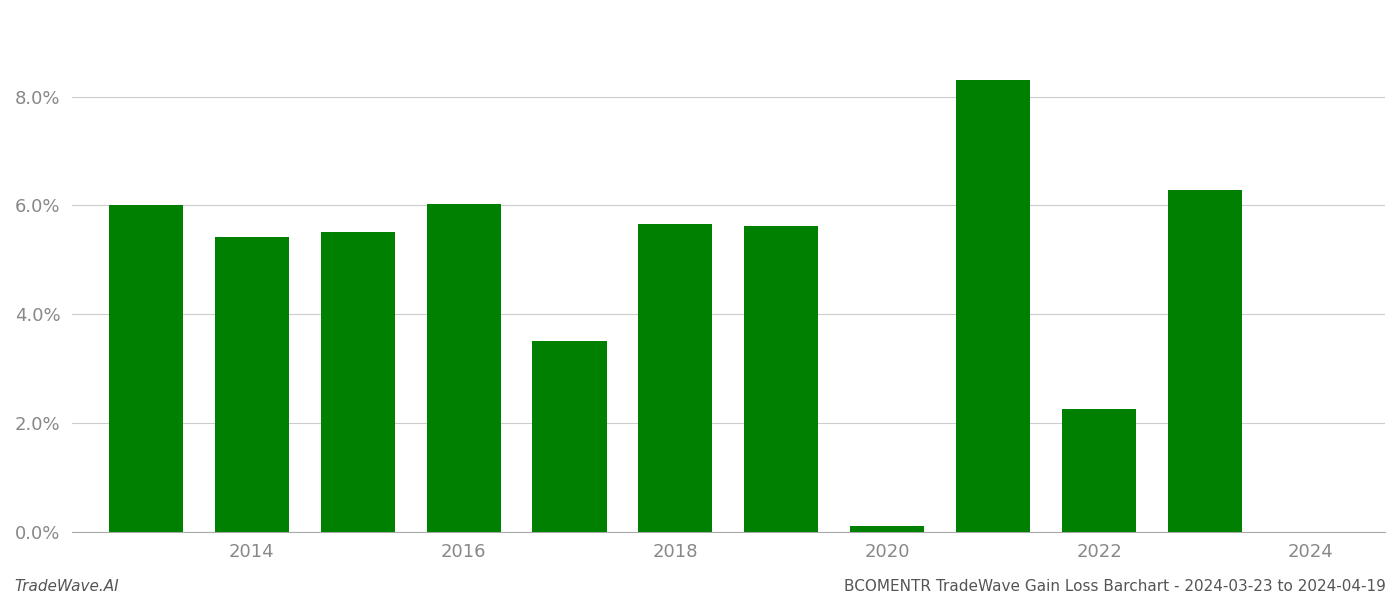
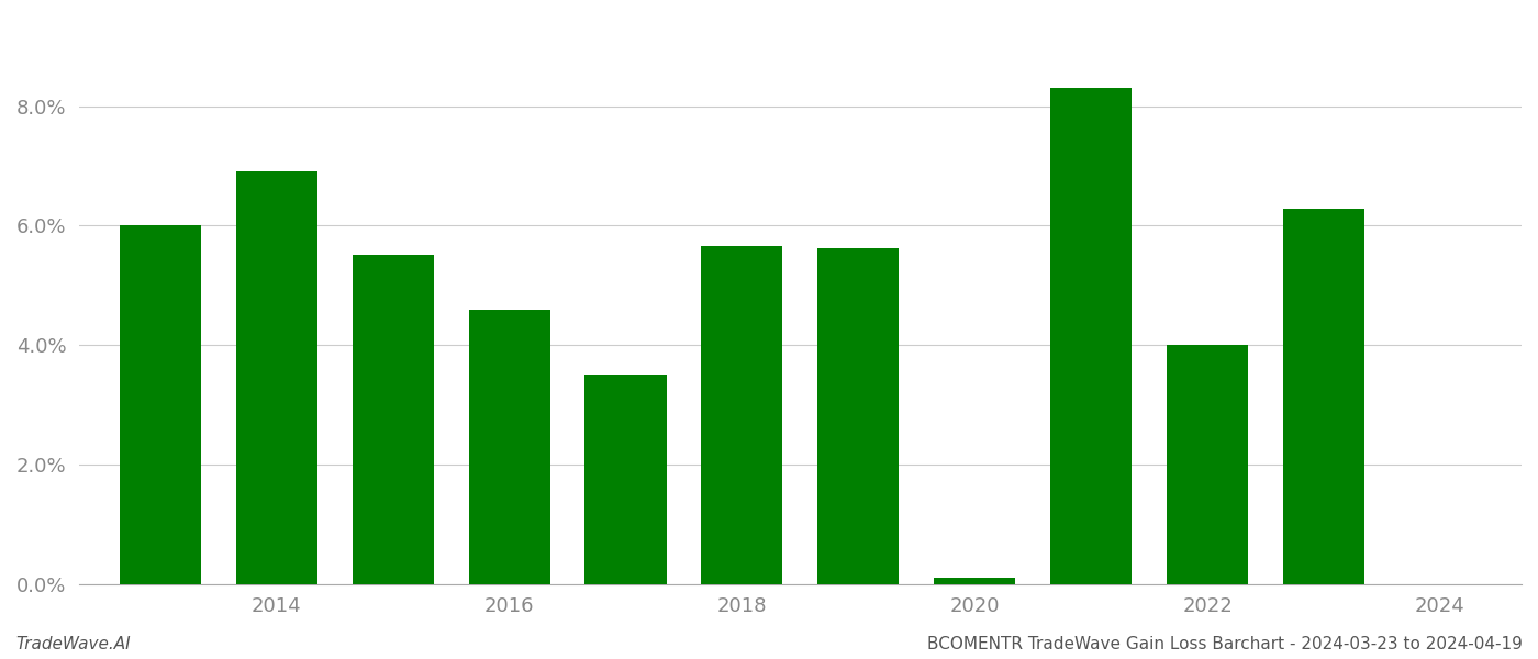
2014: 5.42% -> 6.90%
2016: 6.02% -> 4.60%
2022: 2.26% -> 4.01%
